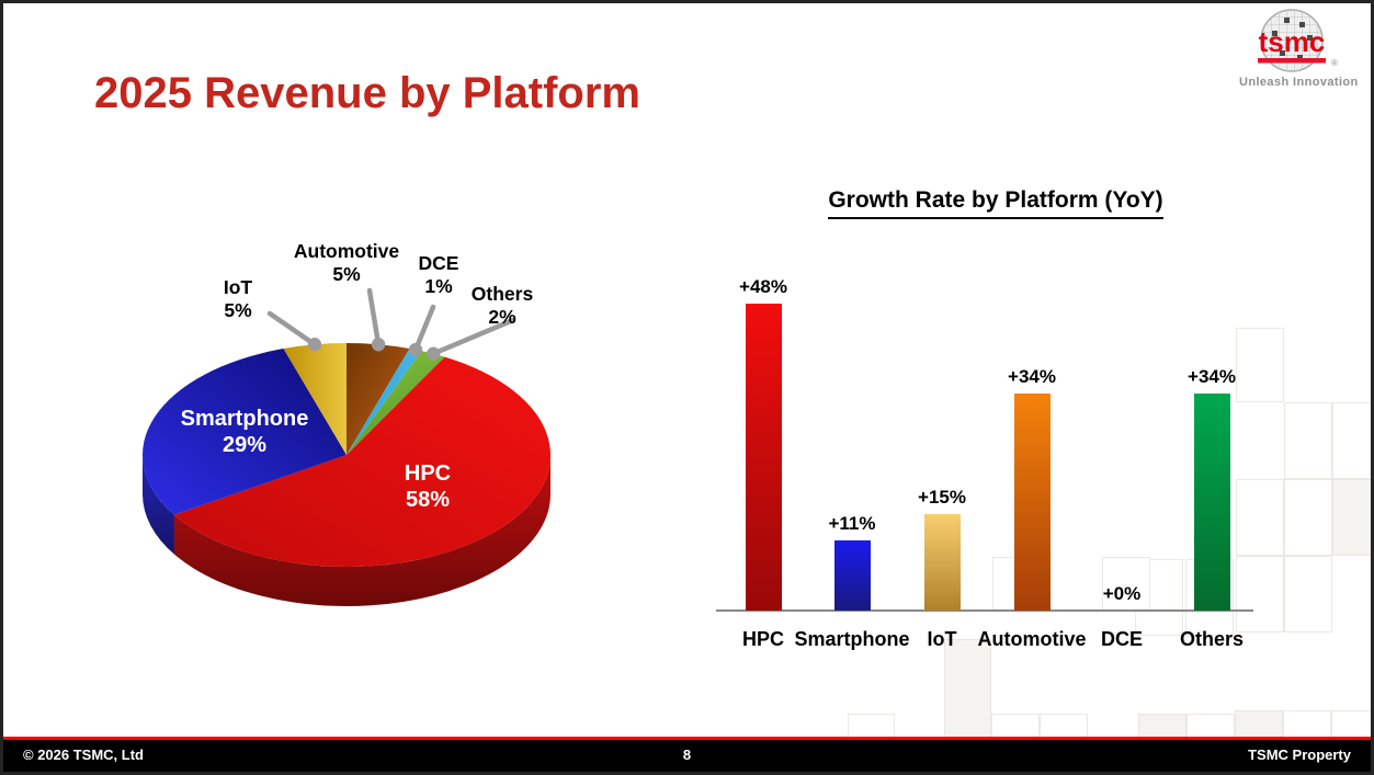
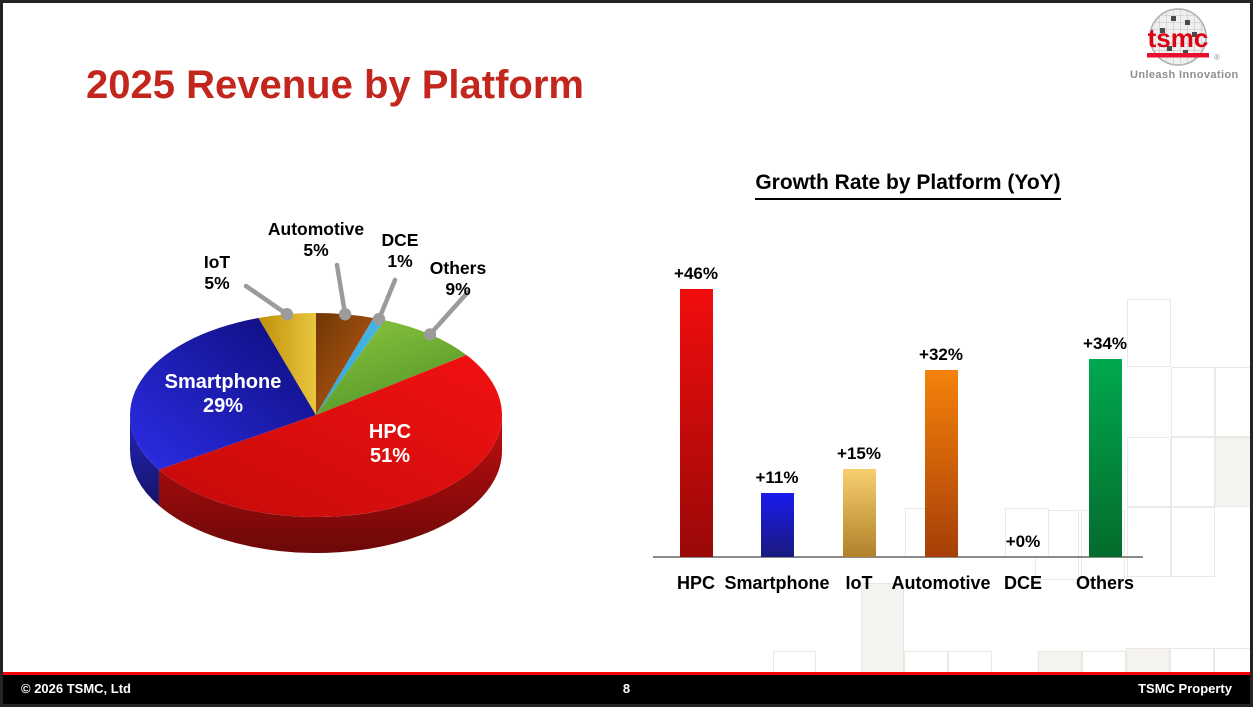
2025 Revenue by Platform/Others: 2% -> 9%
2025 Revenue by Platform/HPC: 58% -> 51%
Growth Rate by Platform (YoY)/HPC: +48% -> +46%
Growth Rate by Platform (YoY)/Automotive: +34% -> +32%
